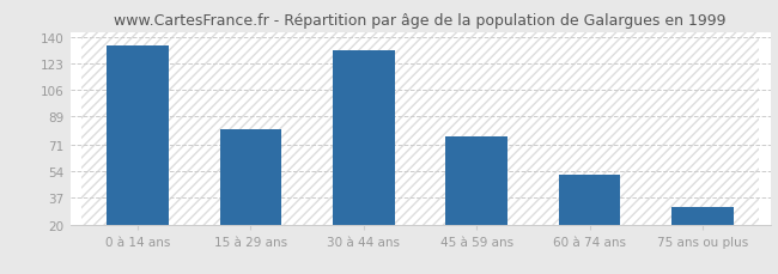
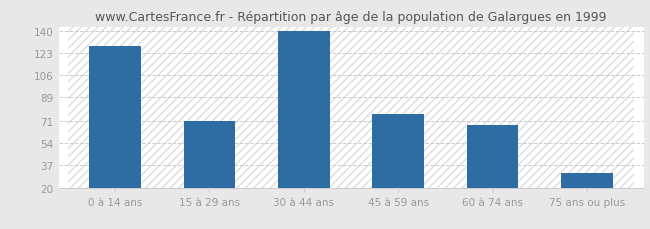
0 à 14 ans: 134 -> 128
15 à 29 ans: 81 -> 71
30 à 44 ans: 131 -> 140
60 à 74 ans: 52 -> 68
